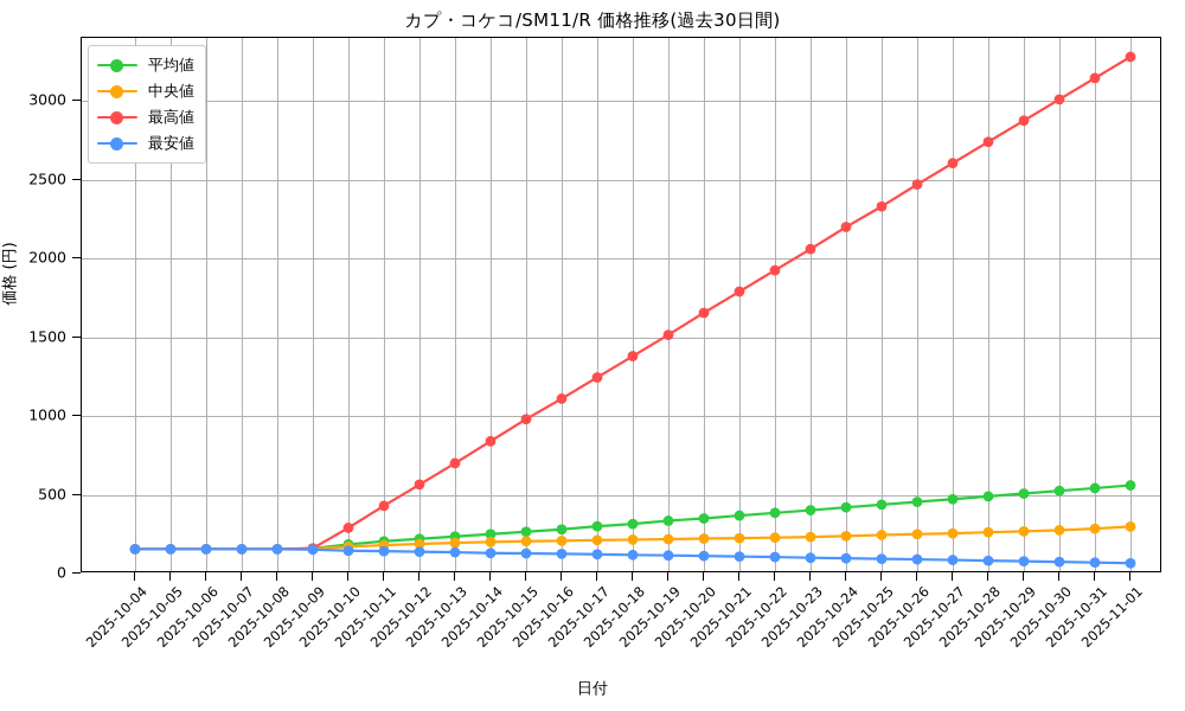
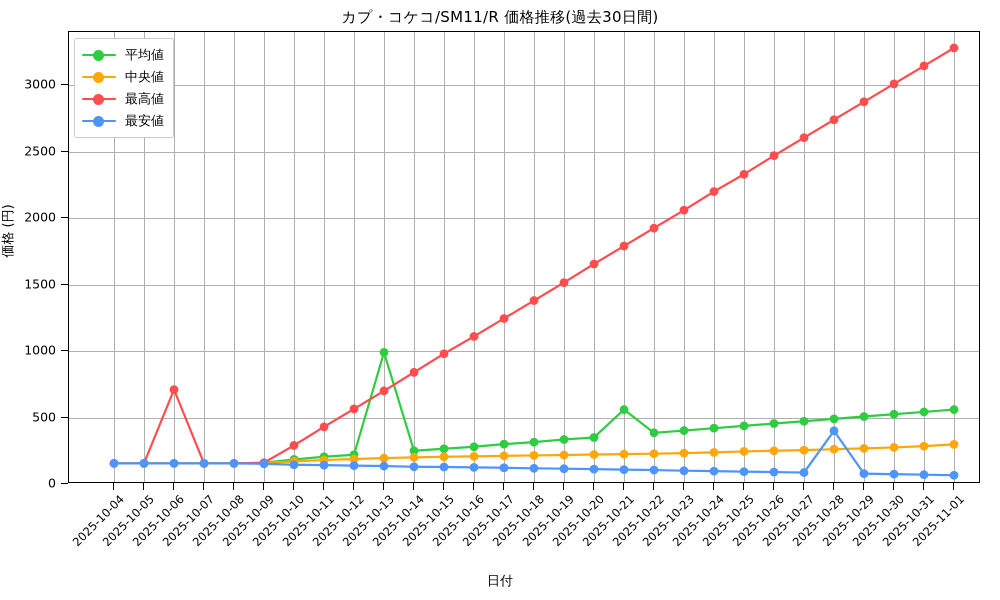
最高値/2025-10-06: 160 -> 710
平均値/2025-10-13: 240 -> 990
平均値/2025-10-21: 370 -> 560
最安値/2025-10-28: 80 -> 400
